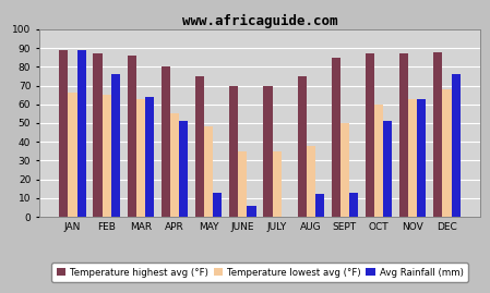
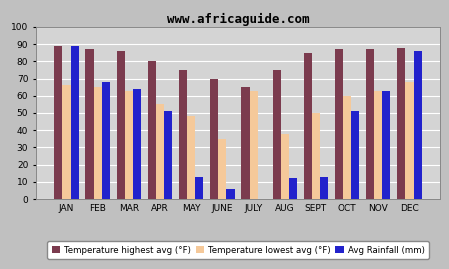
Avg Rainfall (mm)/FEB: 76 -> 68
Temperature highest avg (°F)/JULY: 70 -> 65
Temperature lowest avg (°F)/JULY: 35 -> 63
Avg Rainfall (mm)/DEC: 76 -> 86
